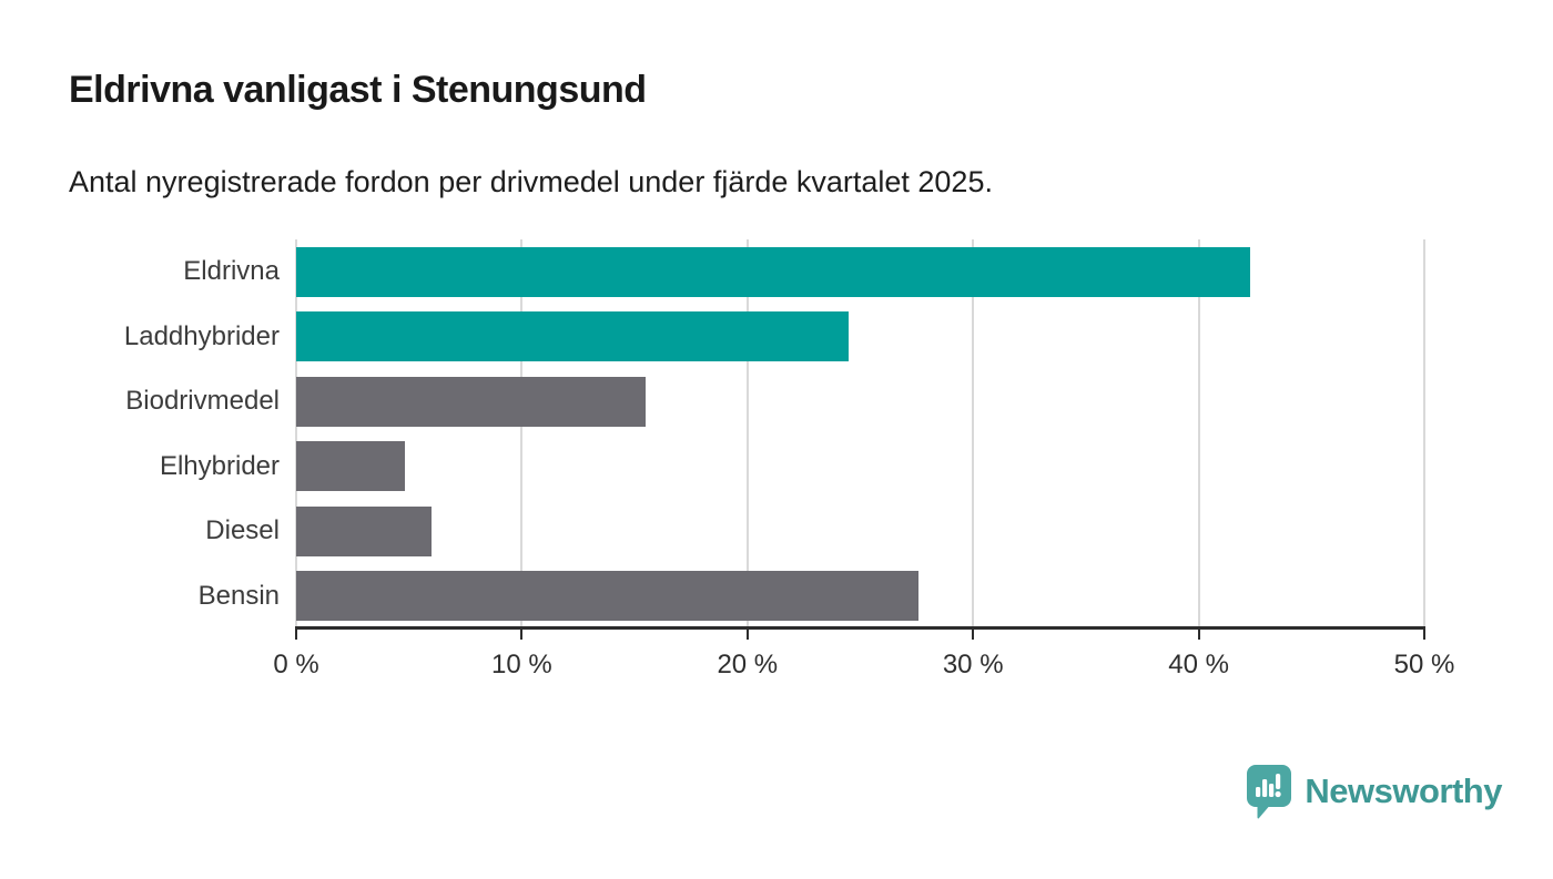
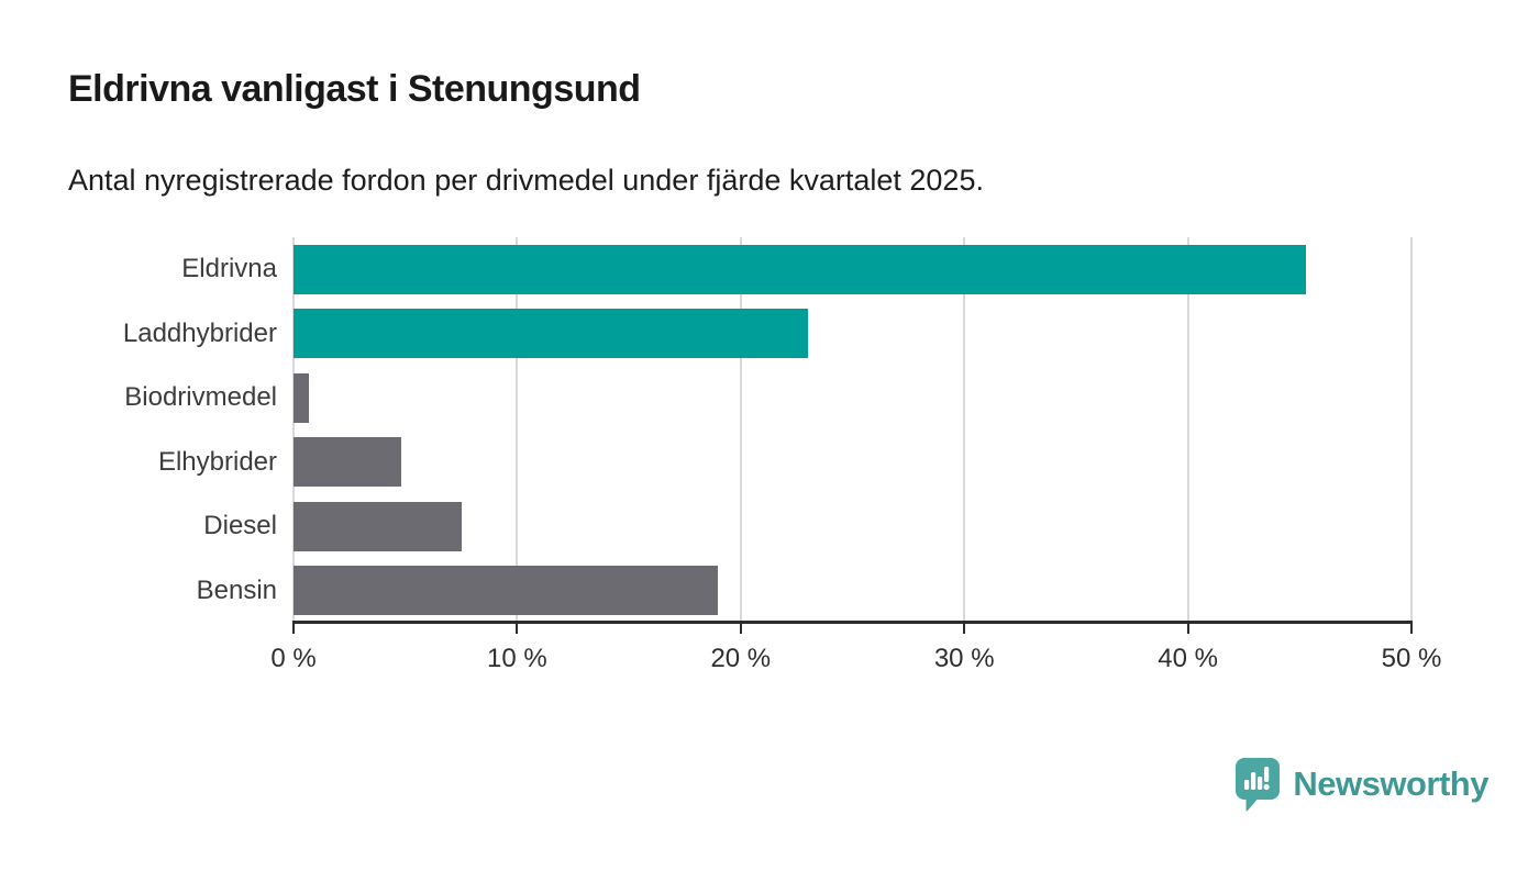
Eldrivna: 42.3% -> 45.3%
Laddhybrider: 24.5% -> 23.0%
Biodrivmedel: 15.5% -> 0.7%
Diesel: 6.0% -> 7.5%
Bensin: 27.6% -> 19.0%
